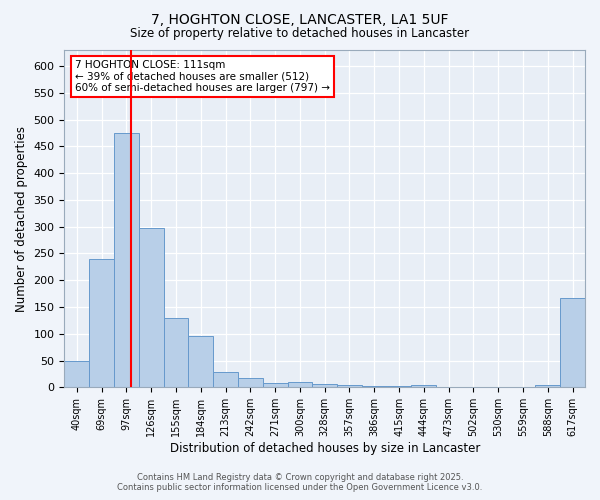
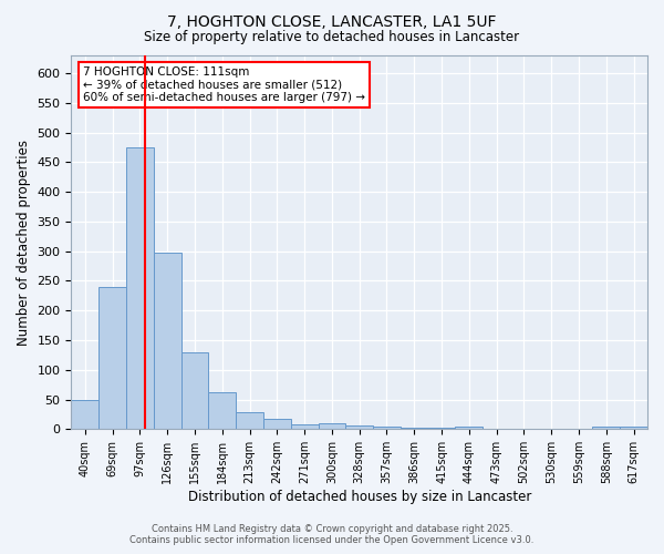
184sqm: 96 -> 63
617sqm: 166 -> 4
